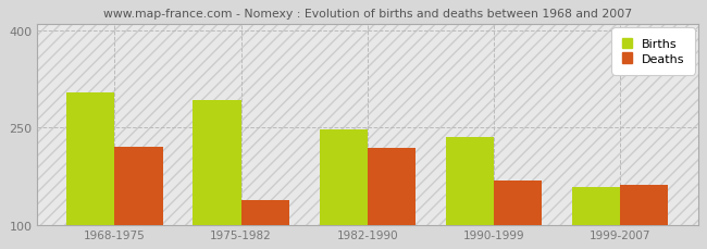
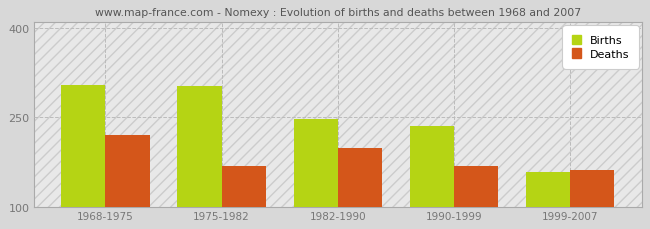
Births/1975-1982: 292 -> 302
Deaths/1975-1982: 138 -> 168
Deaths/1982-1990: 218 -> 198
